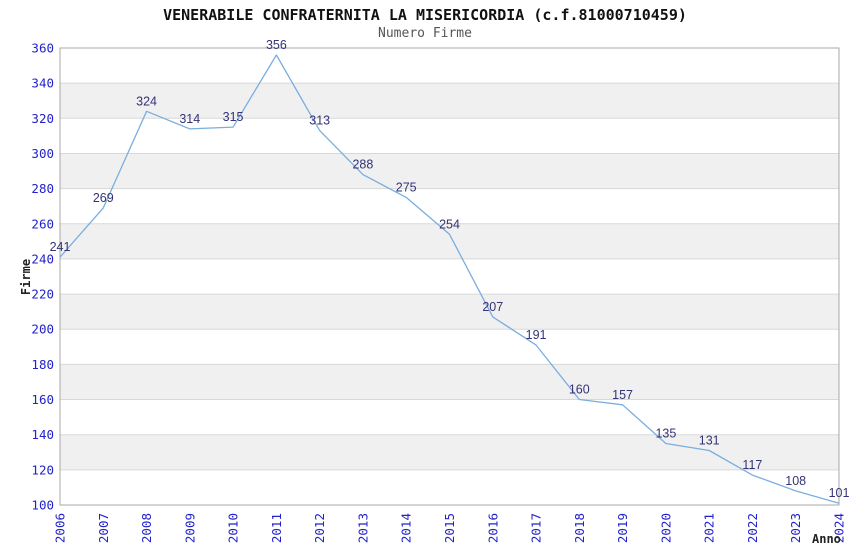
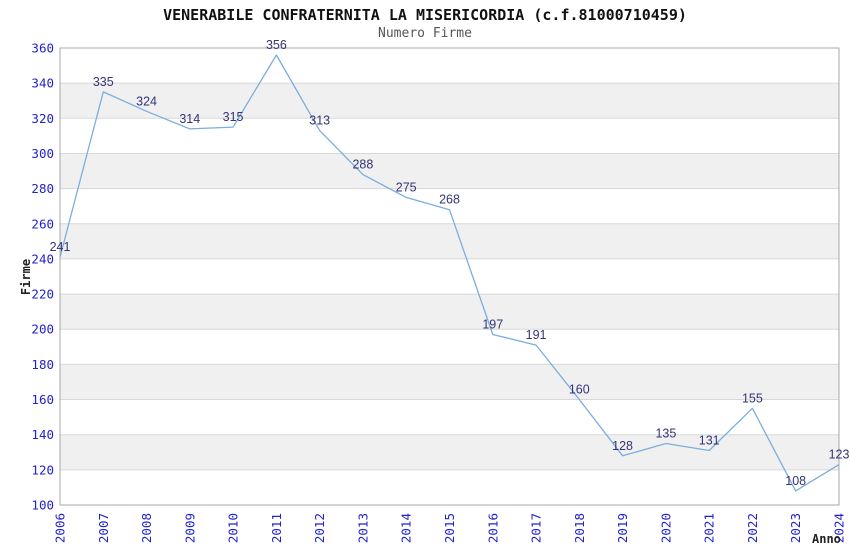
2007: 269 -> 335
2015: 254 -> 268
2016: 207 -> 197
2019: 157 -> 128
2022: 117 -> 155
2024: 101 -> 123
